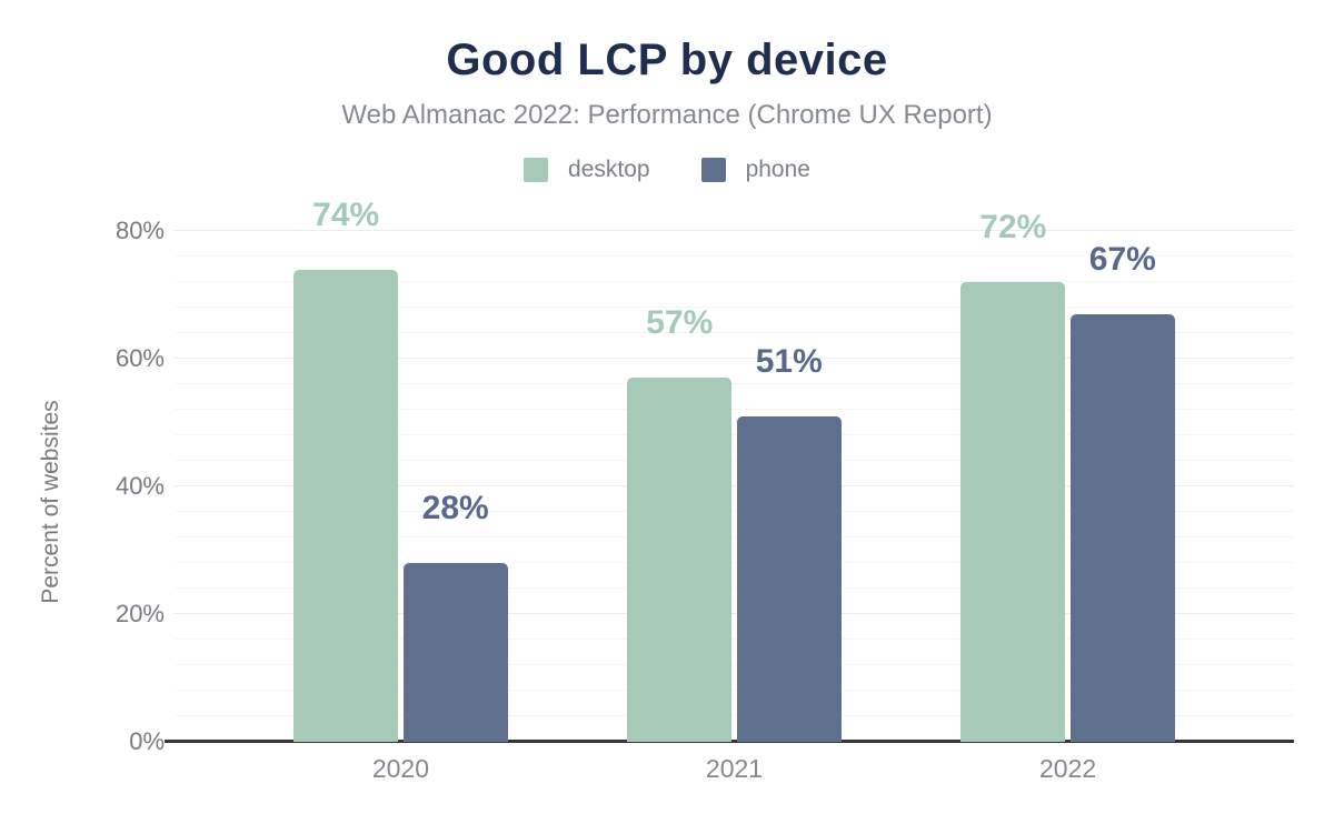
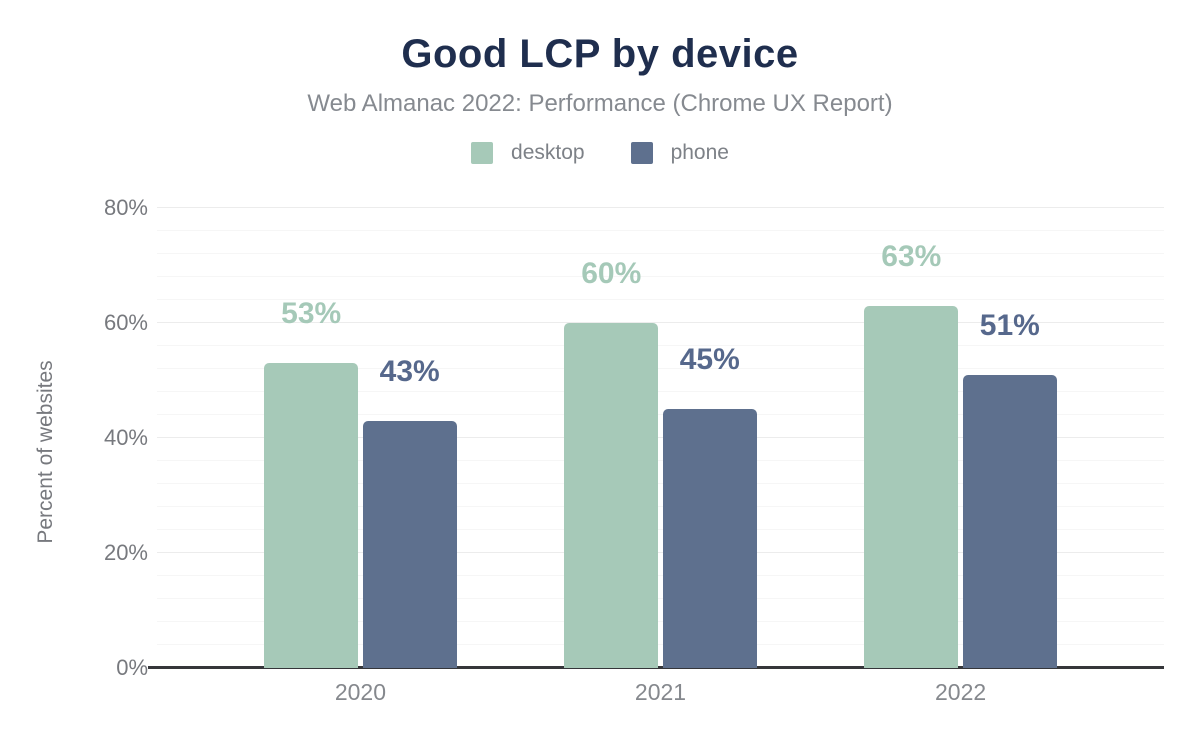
desktop/2020: 74% -> 53%
phone/2020: 28% -> 43%
desktop/2021: 57% -> 60%
phone/2021: 51% -> 45%
desktop/2022: 72% -> 63%
phone/2022: 67% -> 51%
